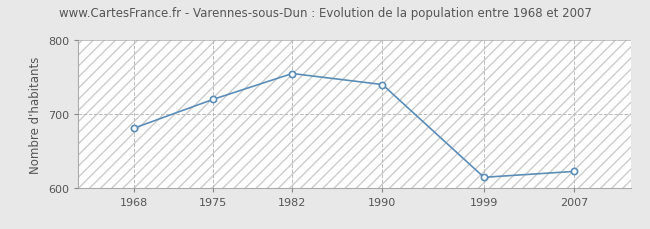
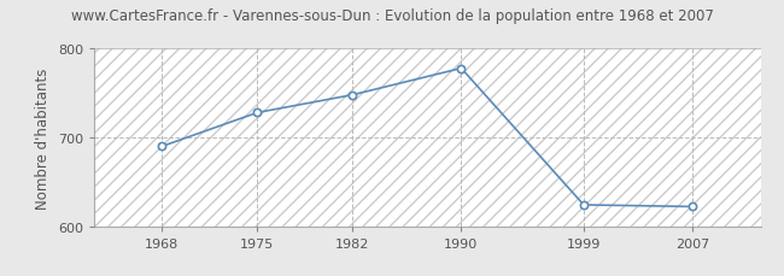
1968: 681 -> 690
1975: 720 -> 728
1982: 755 -> 748
1990: 740 -> 778
1999: 614 -> 624
